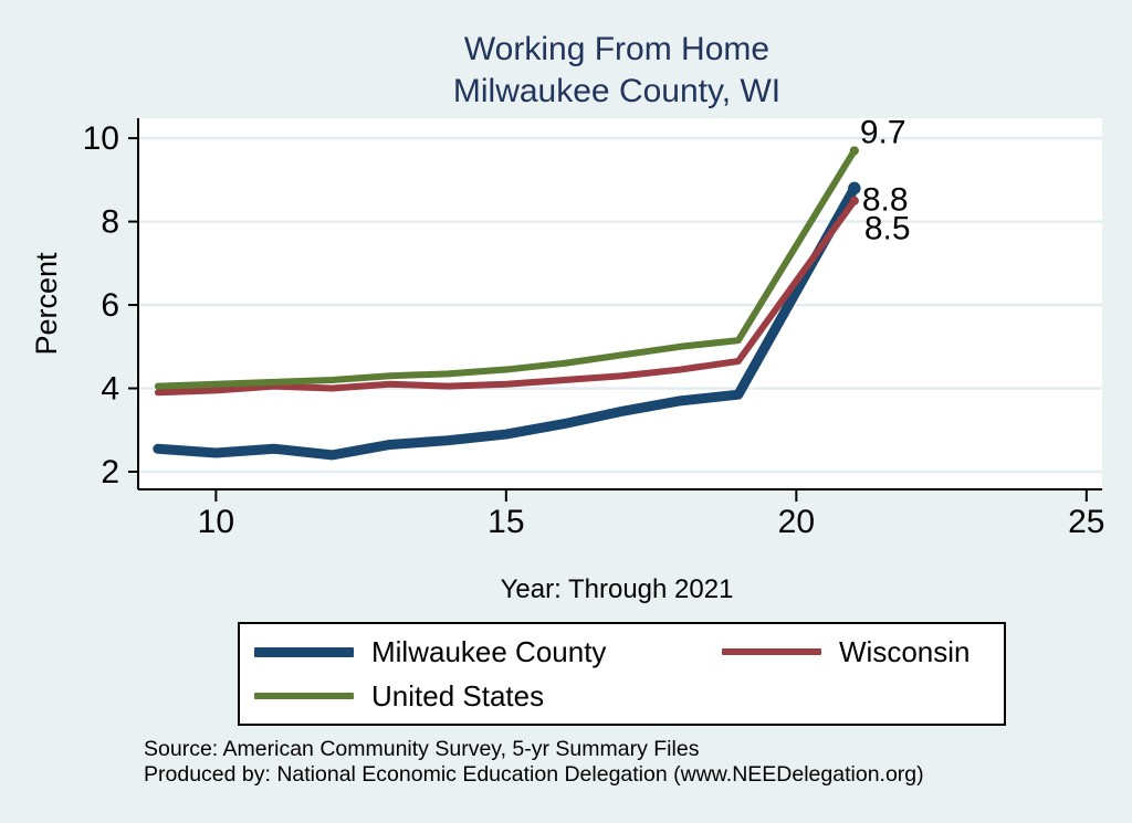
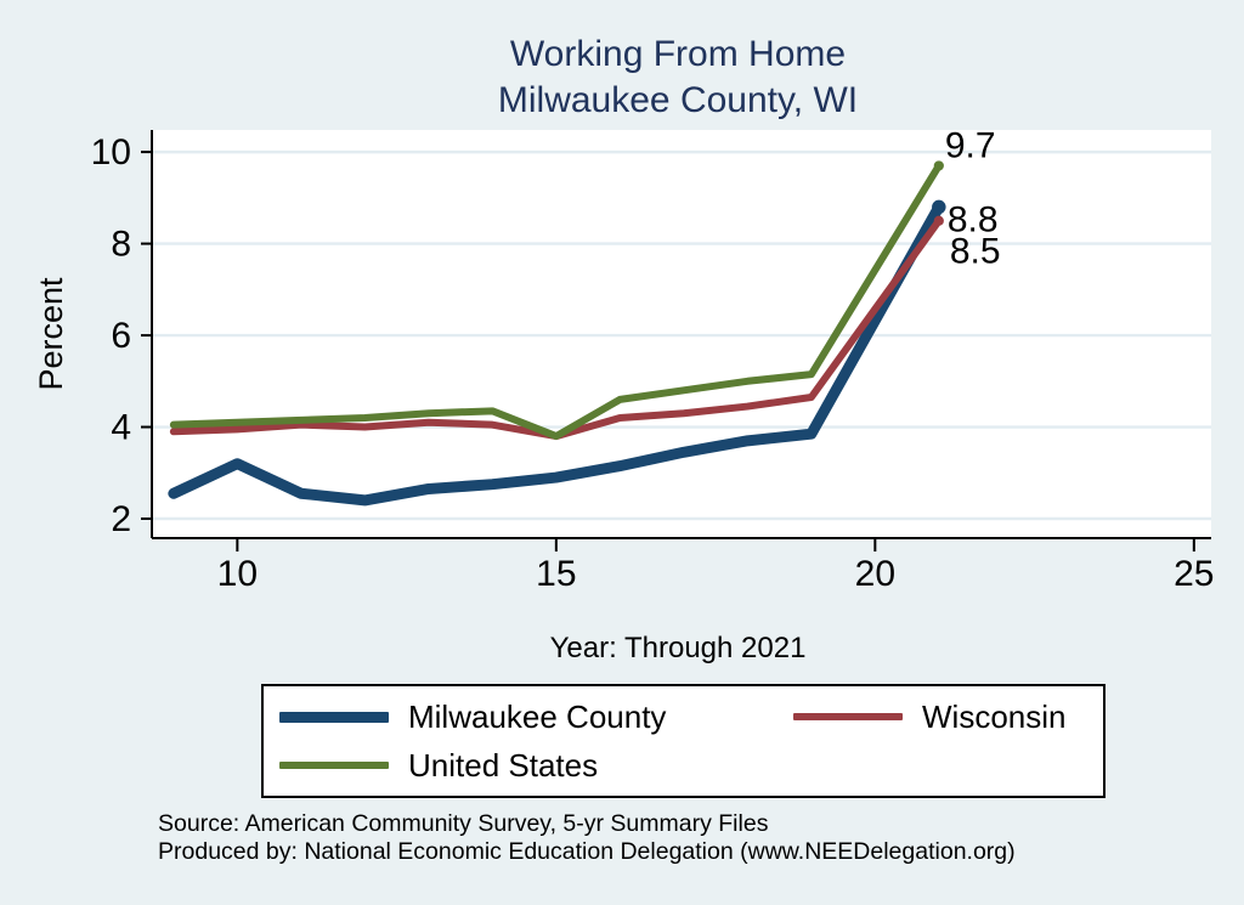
Milwaukee County/10: 2.5 -> 3.2
Wisconsin/15: 4.1 -> 3.8
United States/15: 4.5 -> 3.8
